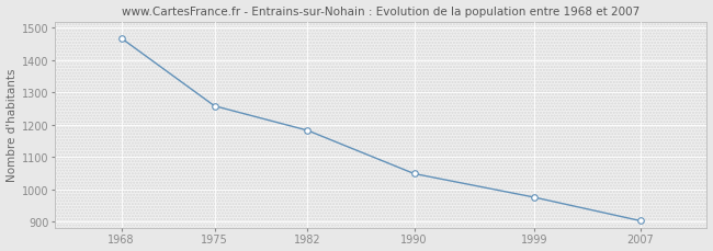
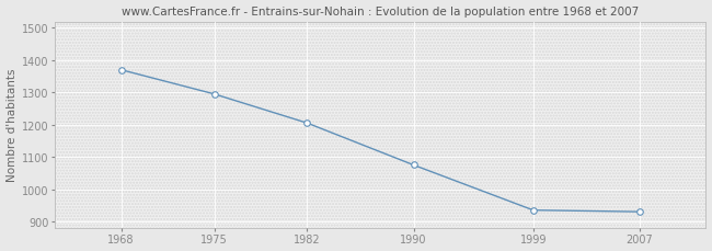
1968: 1468 -> 1370
1975: 1258 -> 1295
1982: 1182 -> 1205
1990: 1048 -> 1075
1999: 975 -> 935
2007: 902 -> 930
